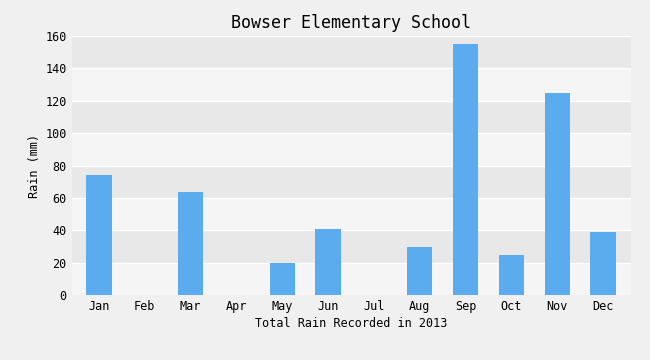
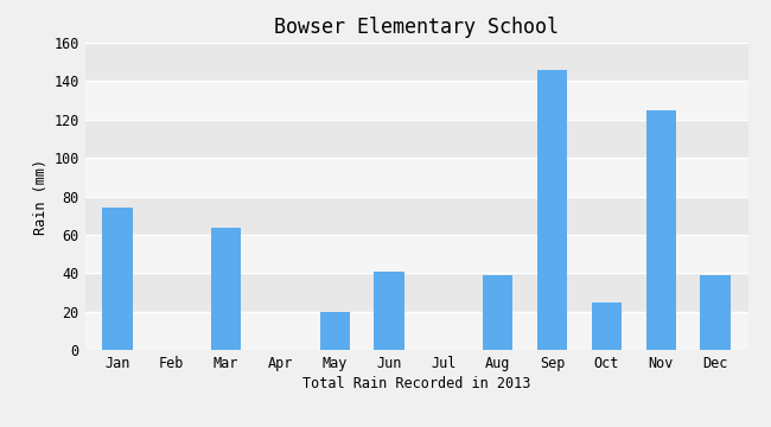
Aug: 30 -> 39
Sep: 155 -> 146
